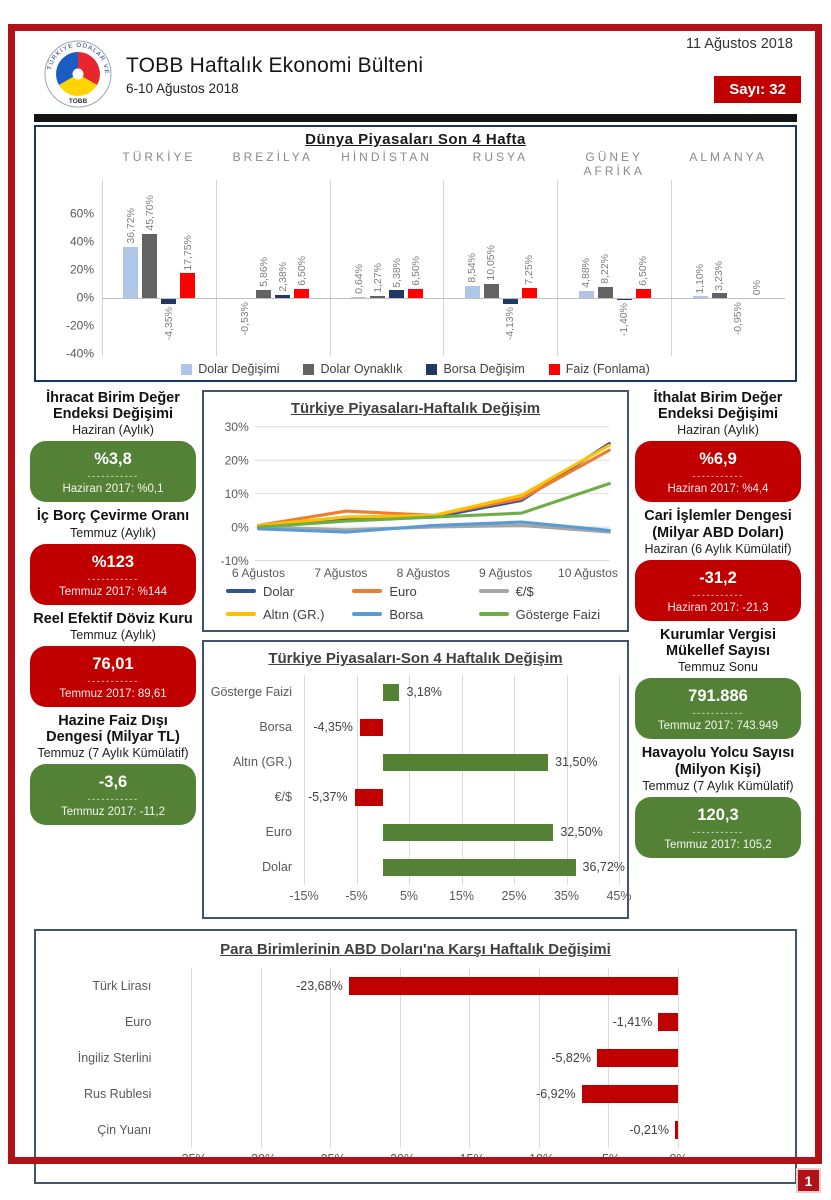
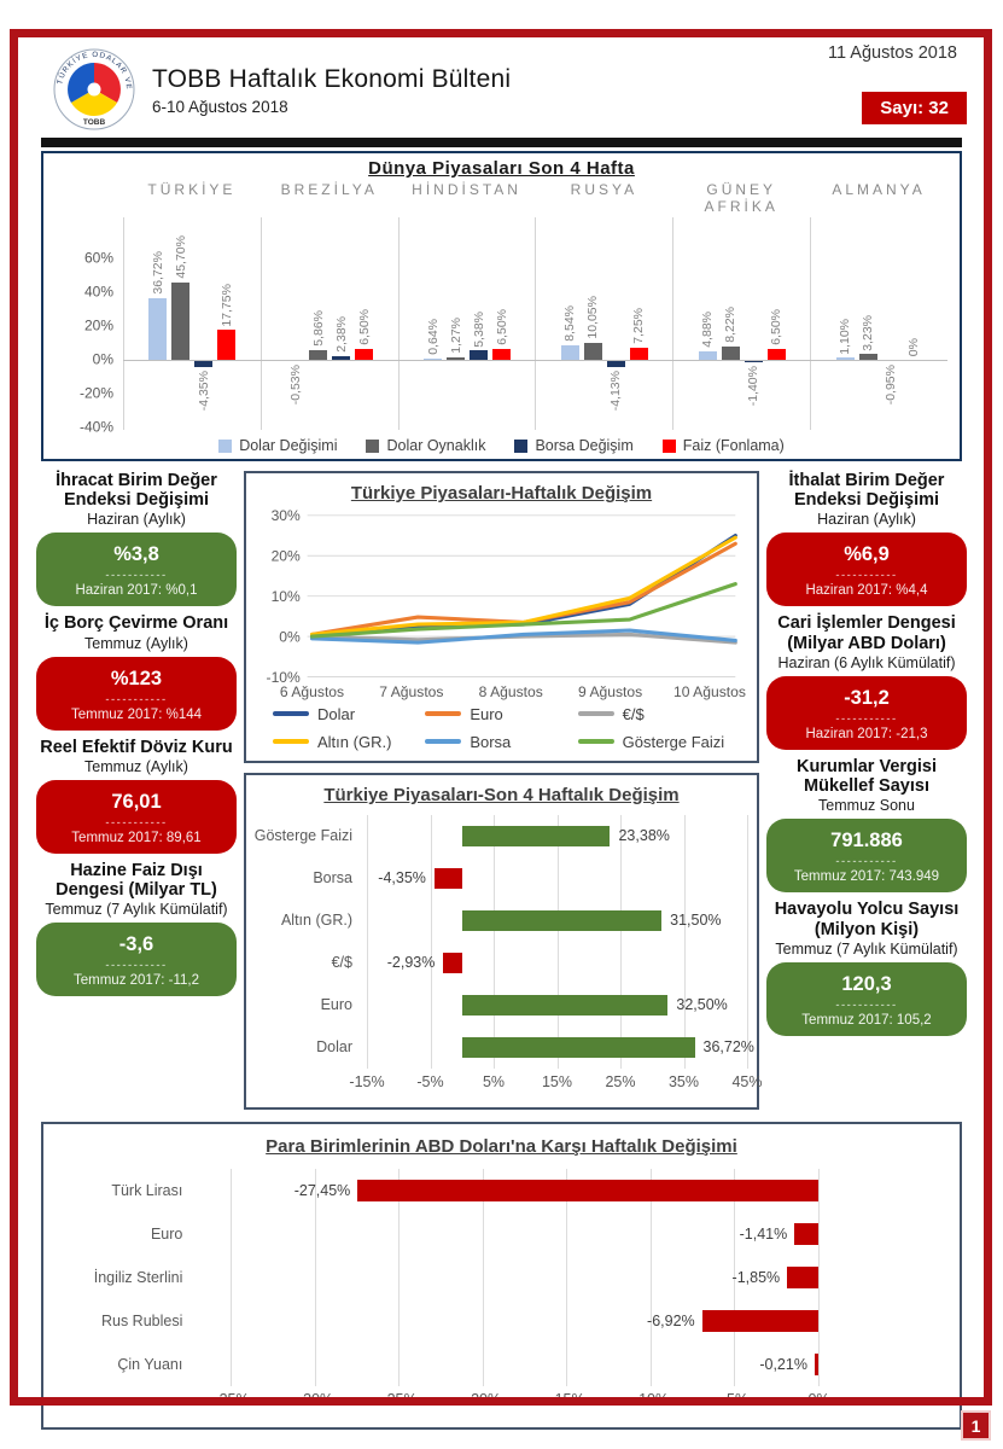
Türkiye Piyasaları-Son 4 Haftalık Değişim/Gösterge Faizi: 3,18% -> 23,38%
Türkiye Piyasaları-Son 4 Haftalık Değişim/€/$: -5,37% -> -2,93%
Para Birimlerinin ABD Doları'na Karşı Haftalık Değişimi/Türk Lirası: -23,68% -> -27,45%
Para Birimlerinin ABD Doları'na Karşı Haftalık Değişimi/İngiliz Sterlini: -5,82% -> -1,85%
